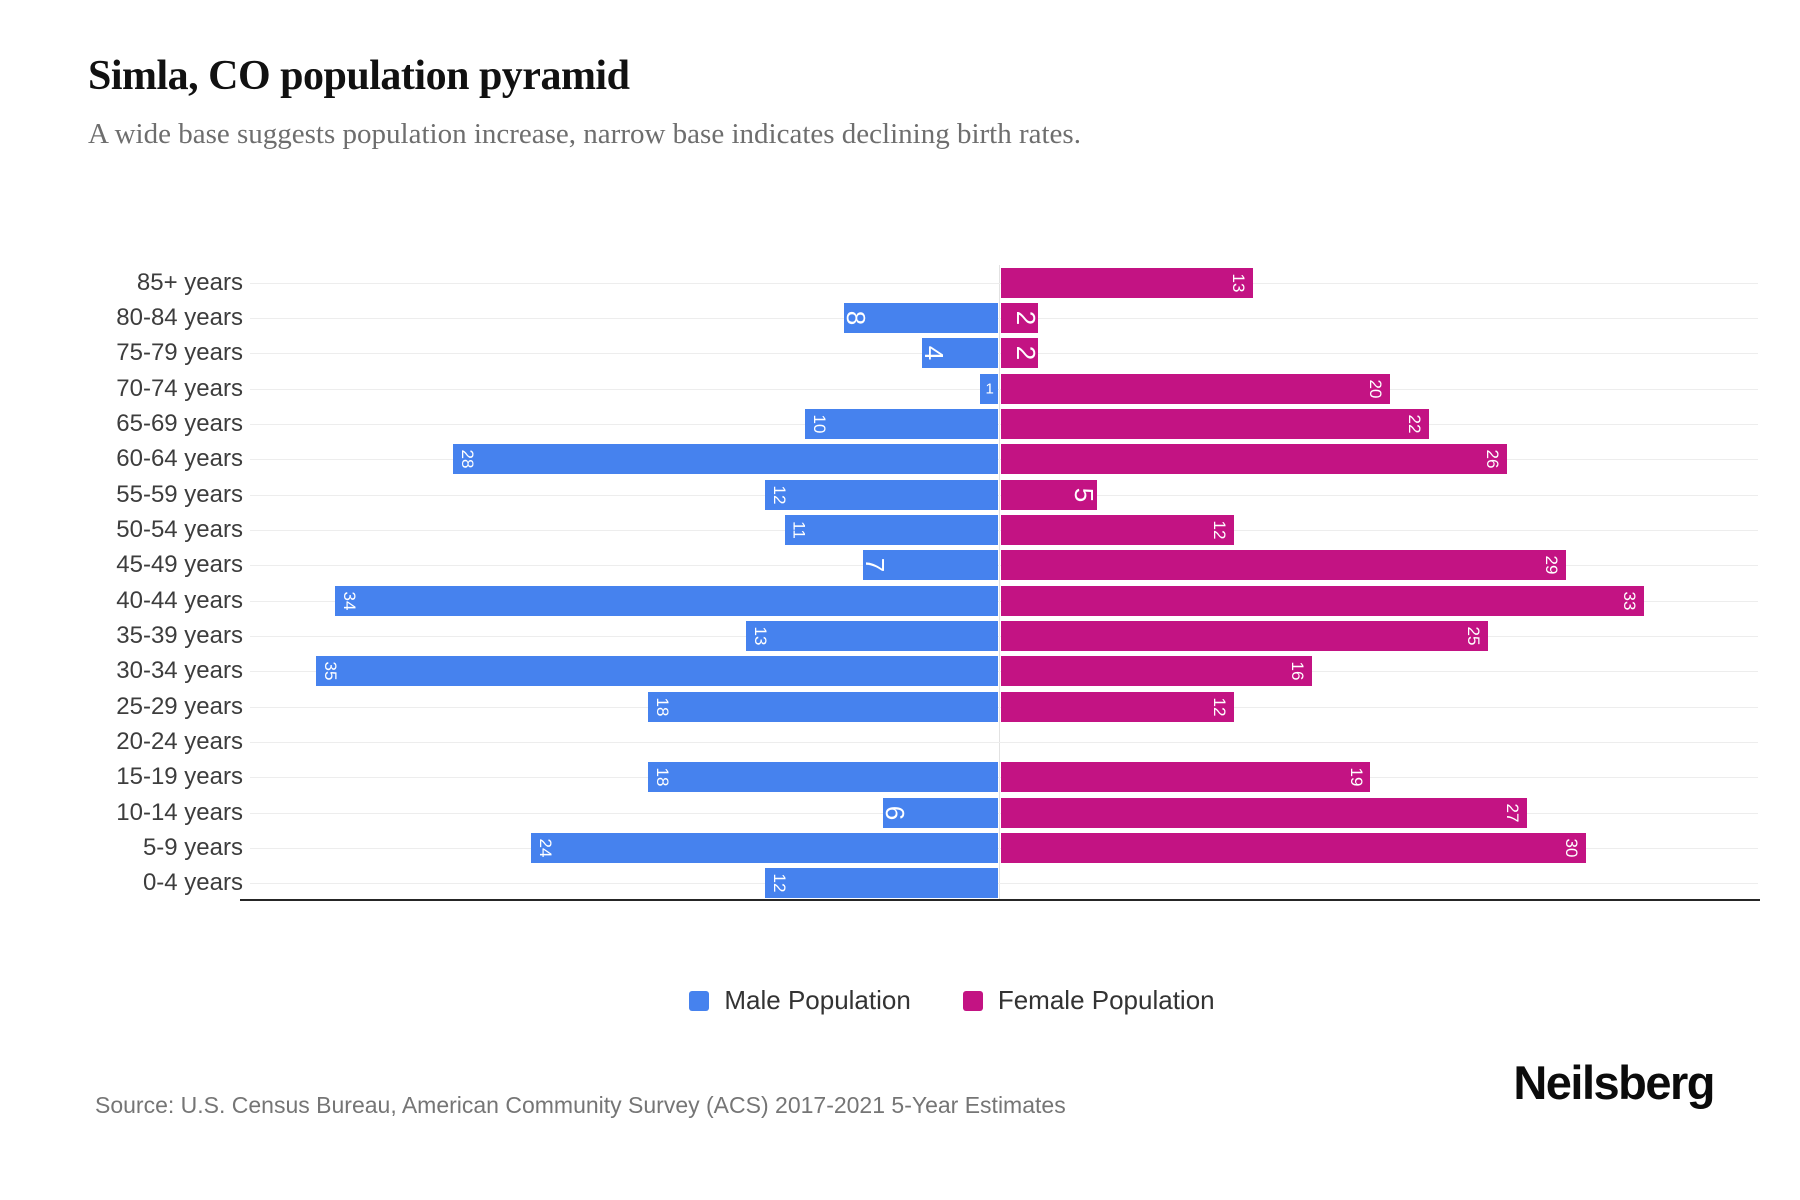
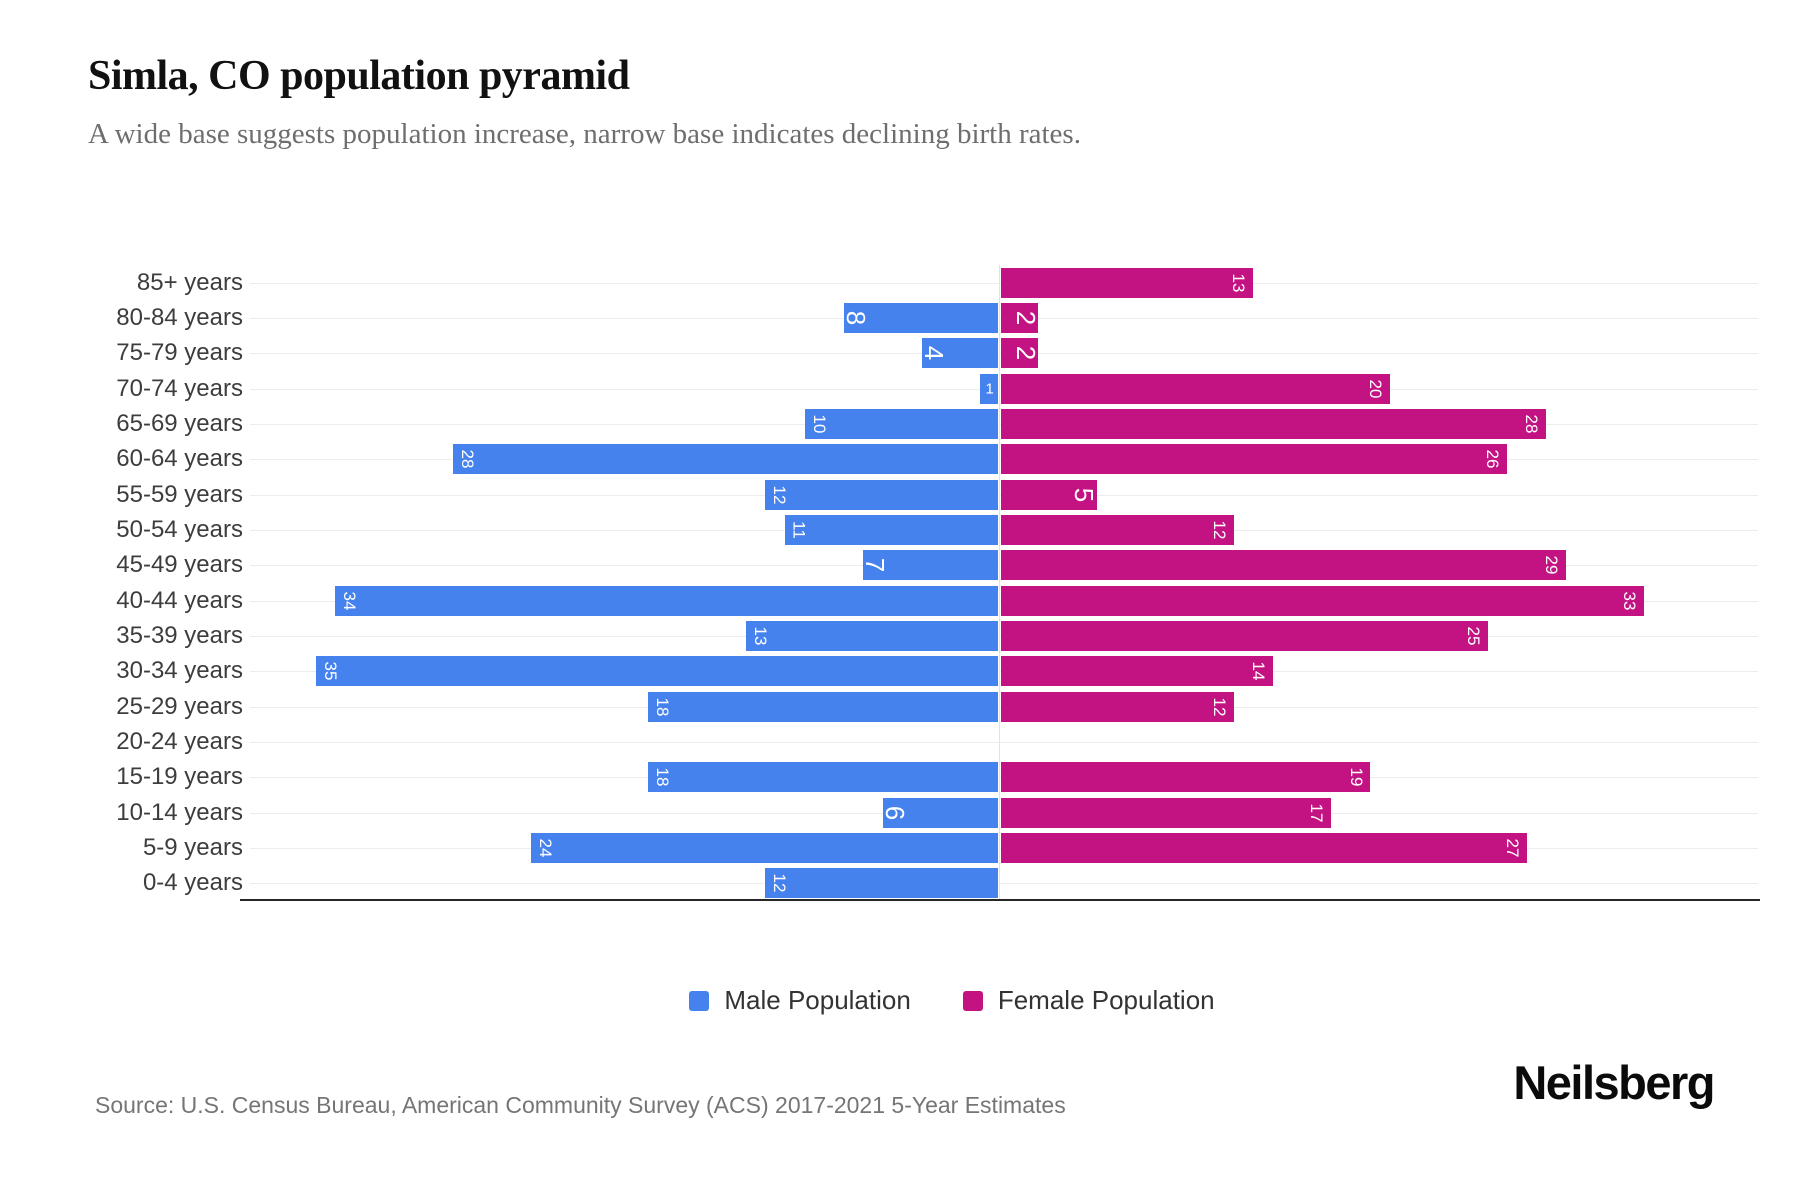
Female Population/65-69 years: 22 -> 28
Female Population/30-34 years: 16 -> 14
Female Population/10-14 years: 27 -> 17
Female Population/5-9 years: 30 -> 27
